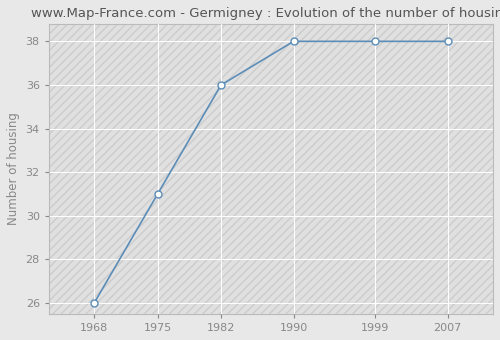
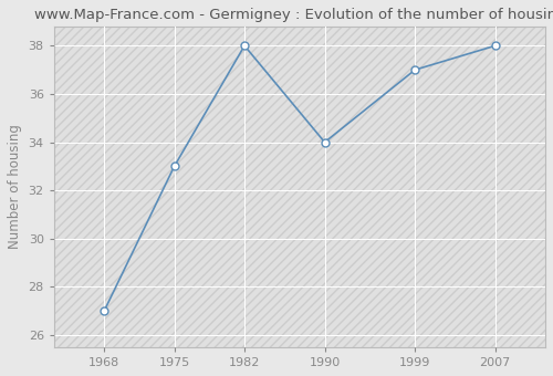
1968: 26 -> 27
1975: 31 -> 33
1982: 36 -> 38
1990: 38 -> 34
1999: 38 -> 37
